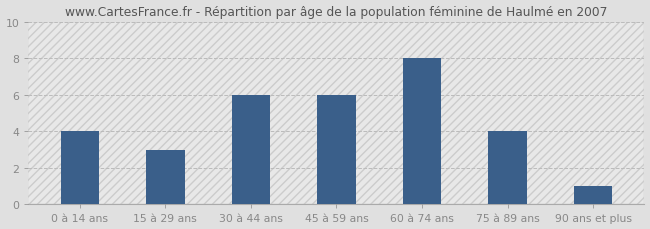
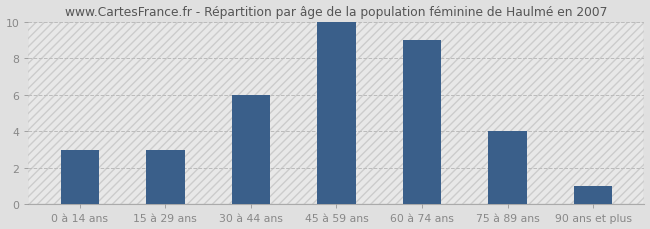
0 à 14 ans: 4 -> 3
45 à 59 ans: 6 -> 10
60 à 74 ans: 8 -> 9
